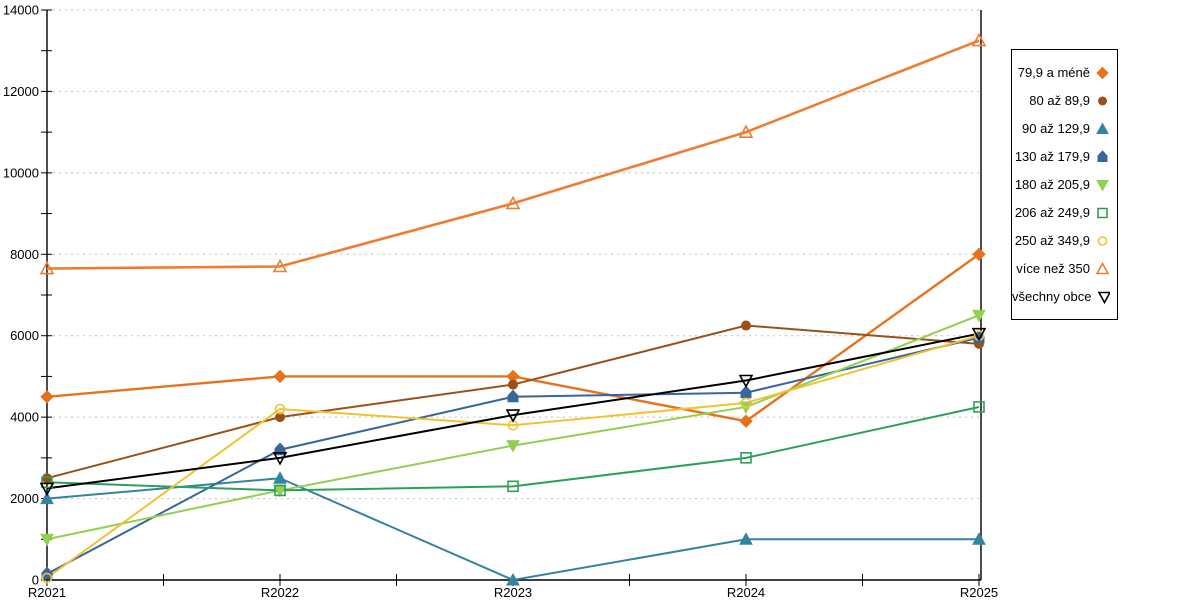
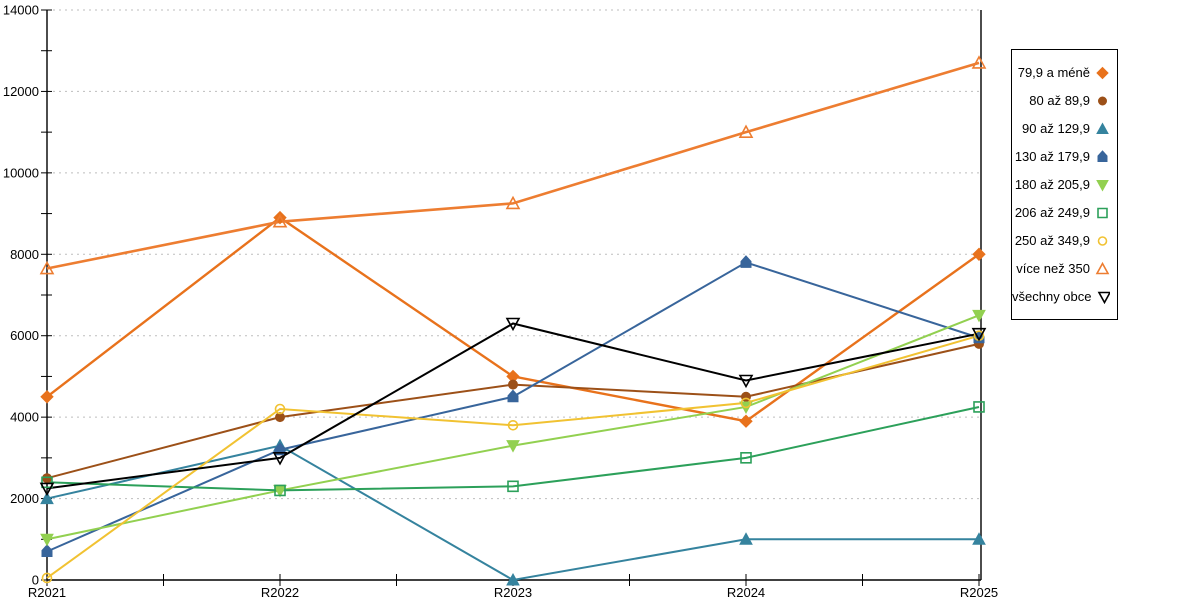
130 až 179,9/R2021: 200 -> 700
79,9 a méně/R2022: 5000 -> 8900
90 až 129,9/R2022: 2500 -> 3300
více než 350/R2022: 7700 -> 8800
všechny obce/R2023: 4000 -> 6300
80 až 89,9/R2024: 6200 -> 4500
130 až 179,9/R2024: 4600 -> 7800
více než 350/R2025: 13200 -> 12700
